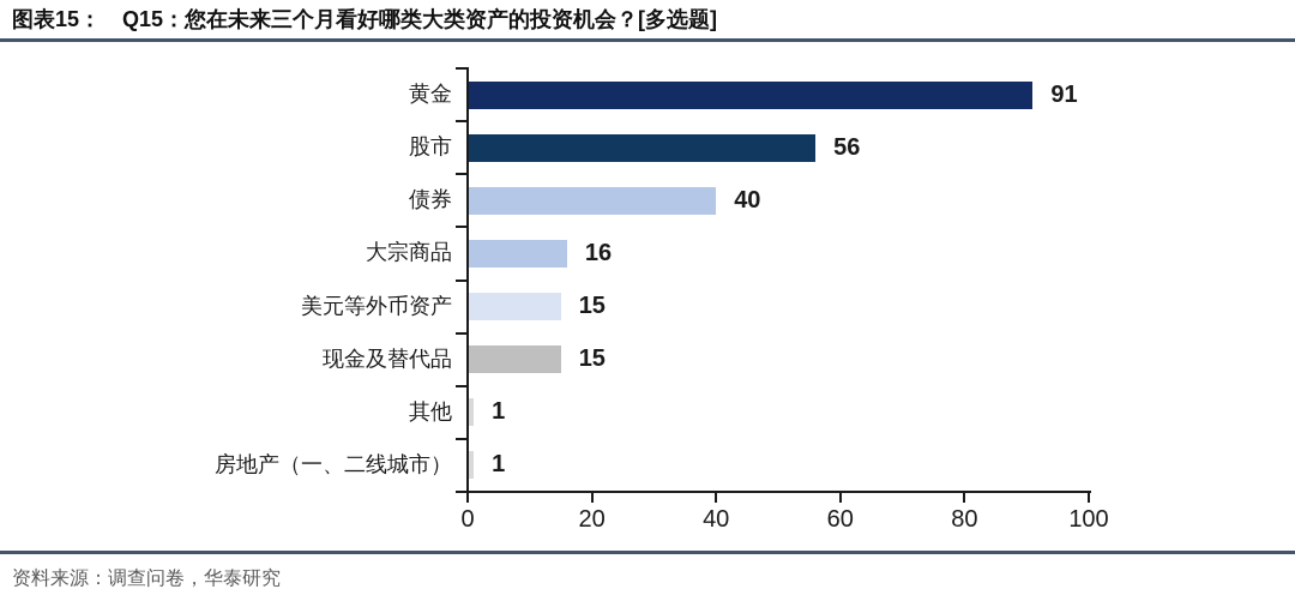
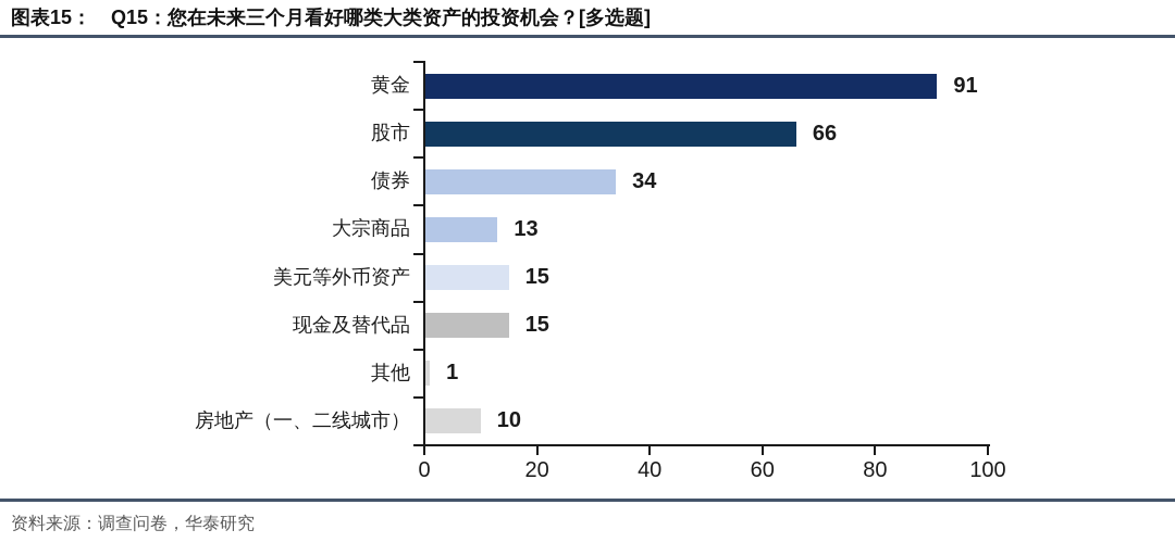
股市: 56 -> 66
债券: 40 -> 34
大宗商品: 16 -> 13
房地产（一、二线城市）: 1 -> 10
